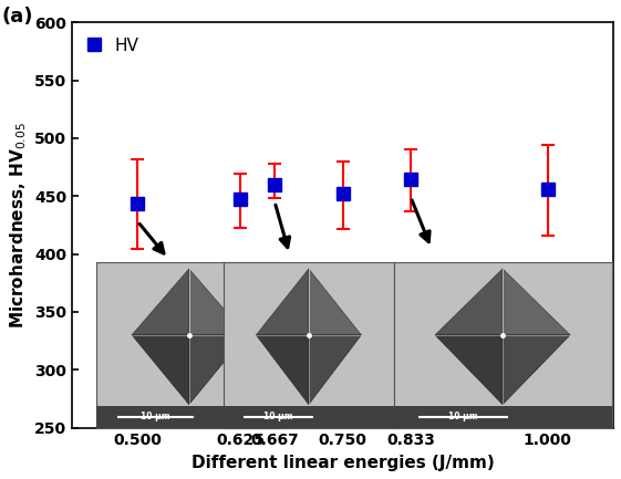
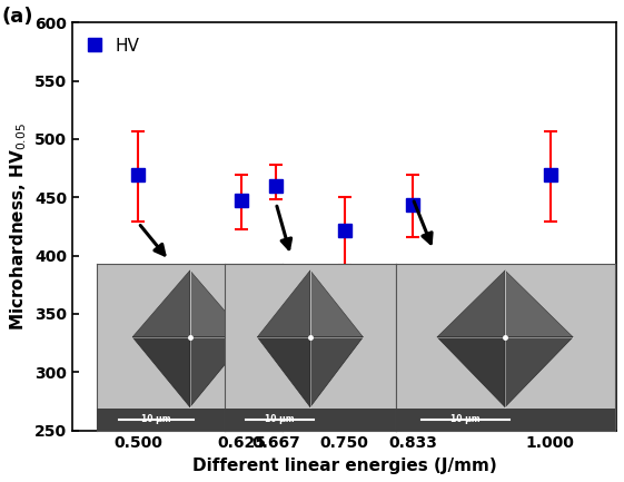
0.500: 444 -> 469
0.750: 452 -> 422
0.833: 465 -> 444
1.000: 456 -> 469
